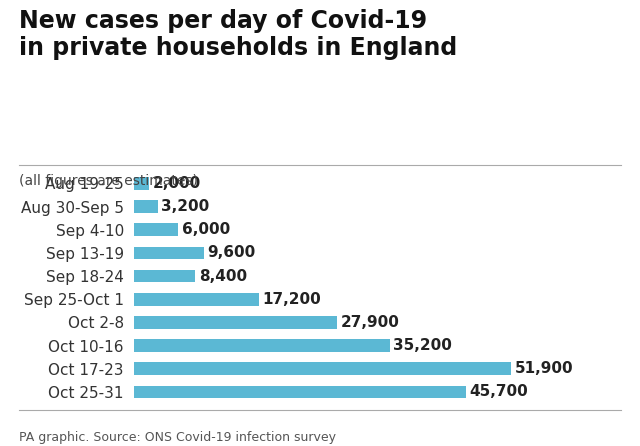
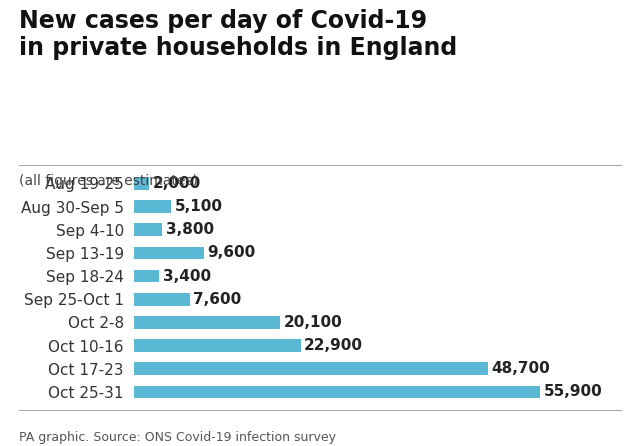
Aug 30-Sep 5: 3,200 -> 5,100
Sep 4-10: 6,000 -> 3,800
Sep 18-24: 8,400 -> 3,400
Sep 25-Oct 1: 17,200 -> 7,600
Oct 2-8: 27,900 -> 20,100
Oct 10-16: 35,200 -> 22,900
Oct 17-23: 51,900 -> 48,700
Oct 25-31: 45,700 -> 55,900
